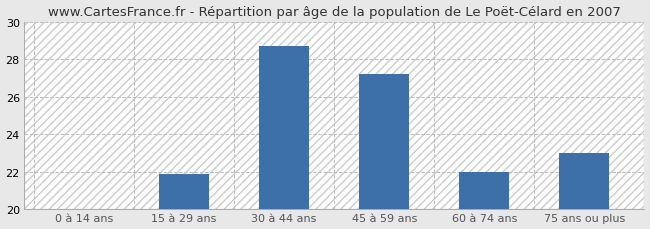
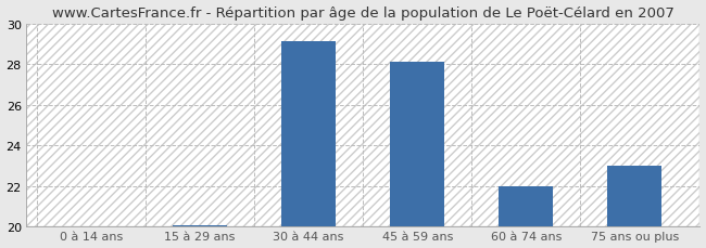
15 à 29 ans: 21.9 -> 20.1
30 à 44 ans: 28.7 -> 29.1
45 à 59 ans: 27.2 -> 28.1
